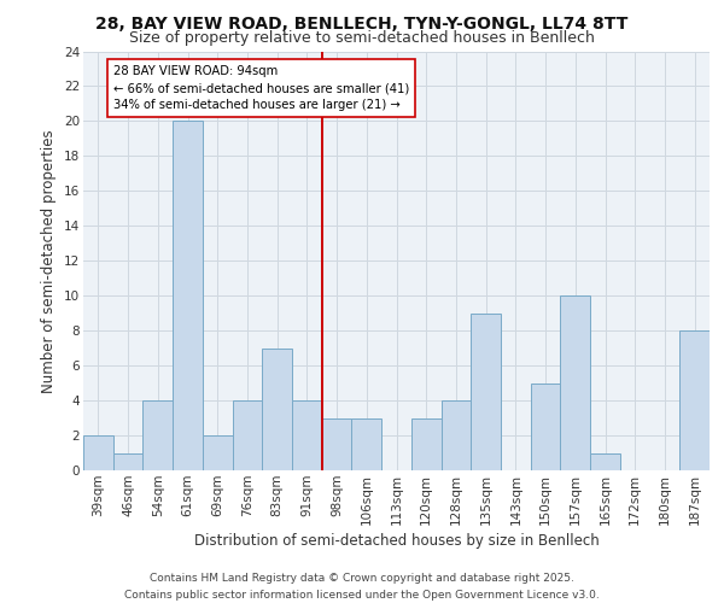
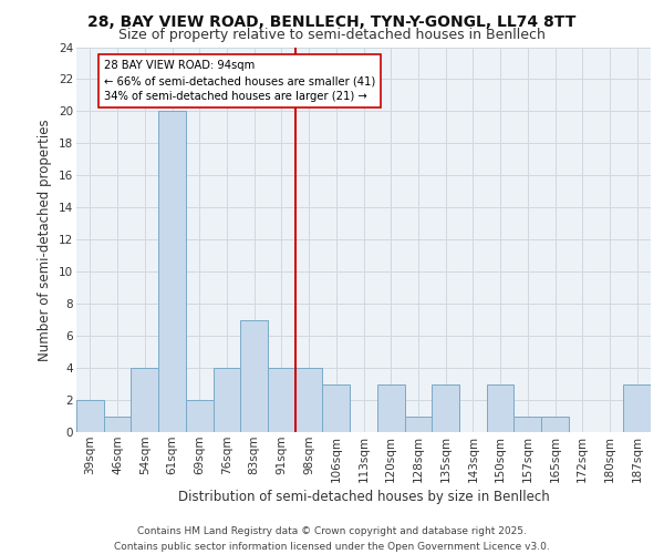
98sqm: 3 -> 4
128sqm: 4 -> 1
135sqm: 9 -> 3
150sqm: 5 -> 3
157sqm: 10 -> 1
187sqm: 8 -> 3
